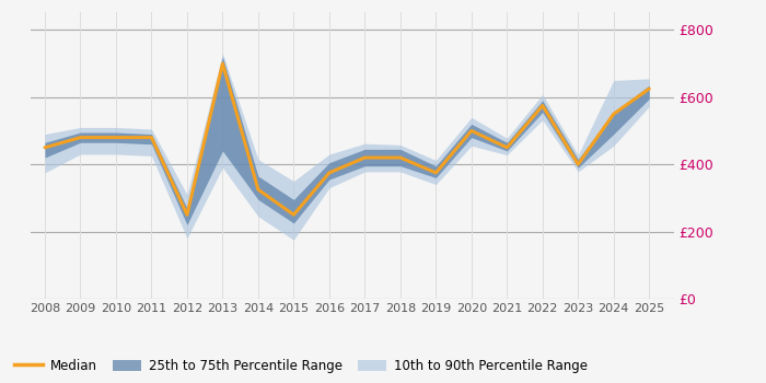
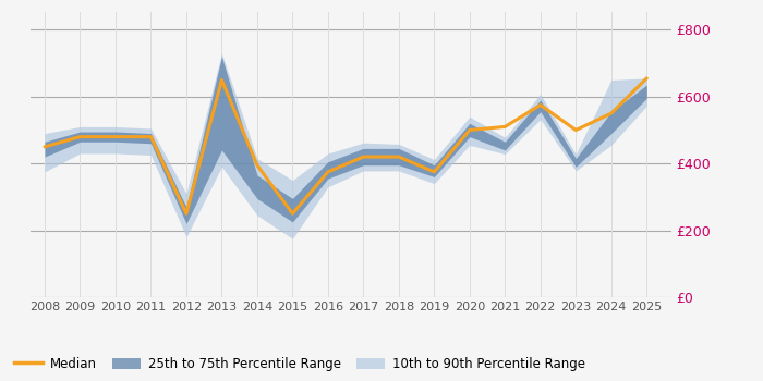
Median/2013: £700 -> £650
Median/2014: £325 -> £395
Median/2021: £450 -> £510
Median/2023: £400 -> £500
Median/2025: £625 -> £655
